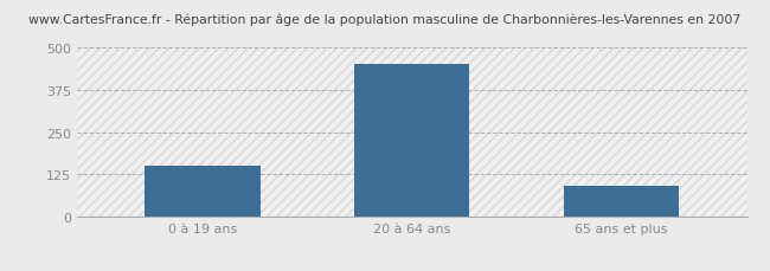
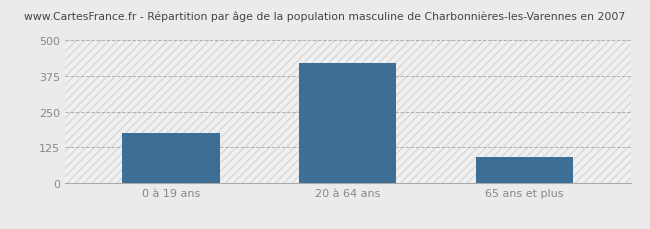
0 à 19 ans: 150 -> 175
20 à 64 ans: 453 -> 420
